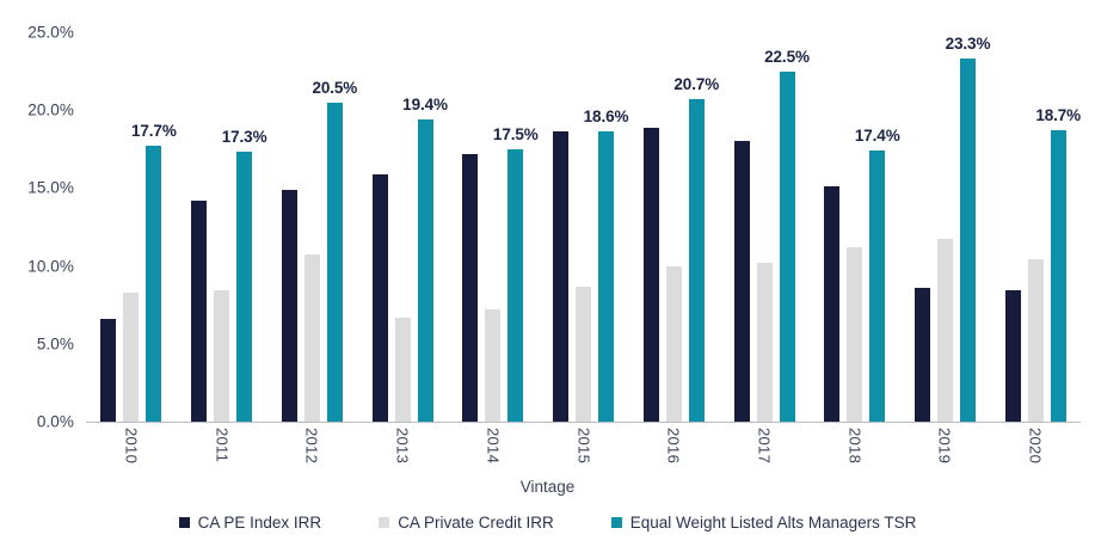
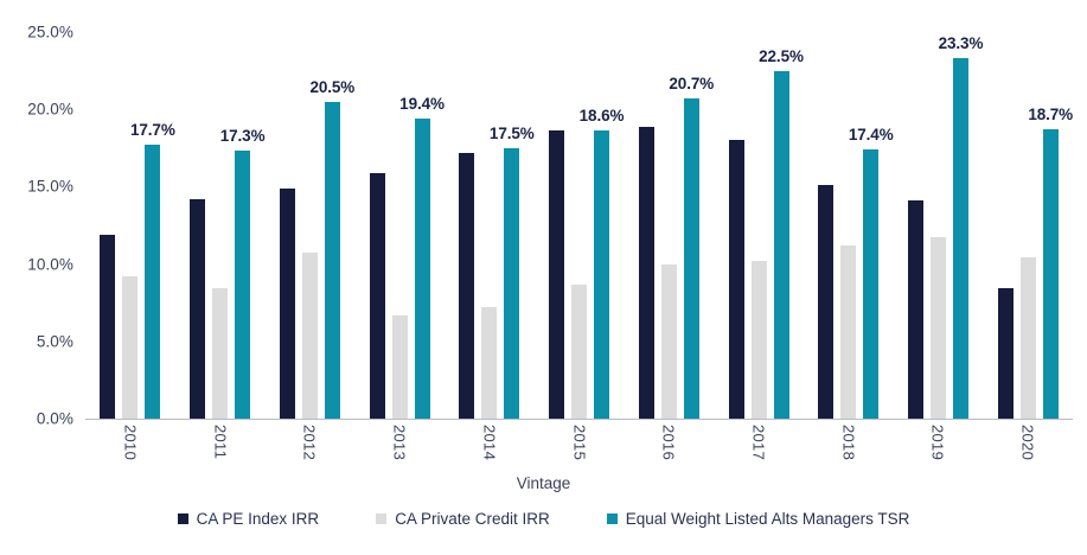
CA PE Index IRR/2010: 6.6% -> 11.9%
CA Private Credit IRR/2010: 8.3% -> 9.2%
CA PE Index IRR/2019: 8.6% -> 14.1%
